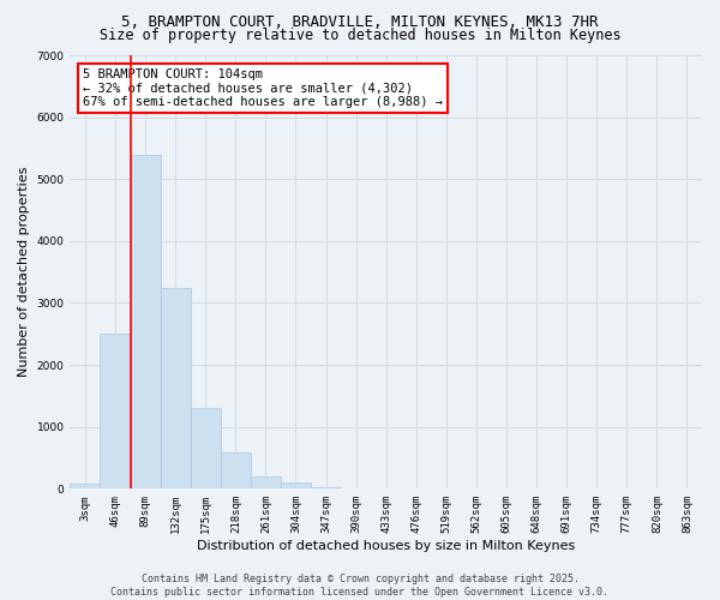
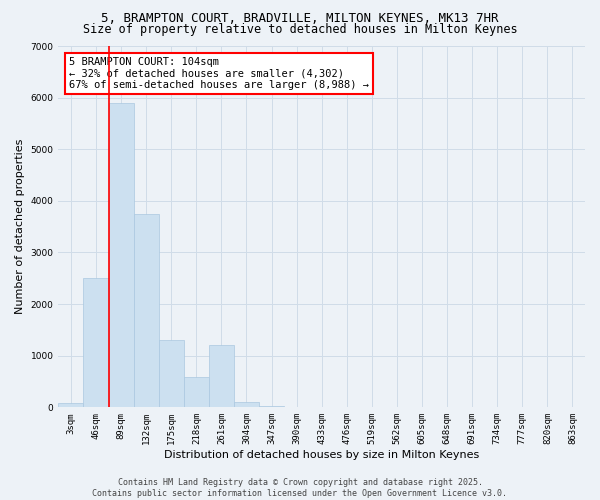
89sqm: 5400 -> 5900
132sqm: 3250 -> 3740
261sqm: 200 -> 1200
